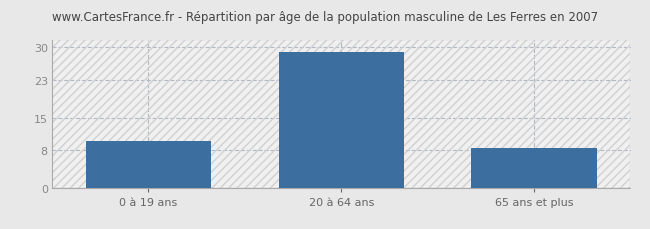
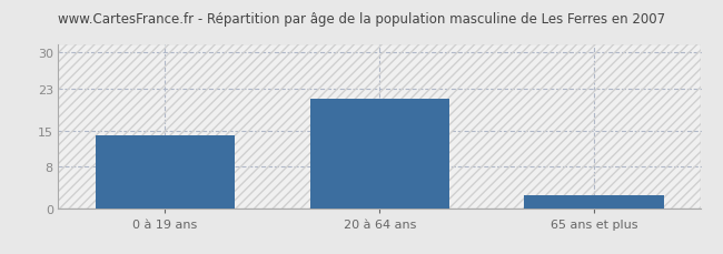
0 à 19 ans: 10.0 -> 14.0
20 à 64 ans: 29.0 -> 21.0
65 ans et plus: 8.5 -> 2.5
